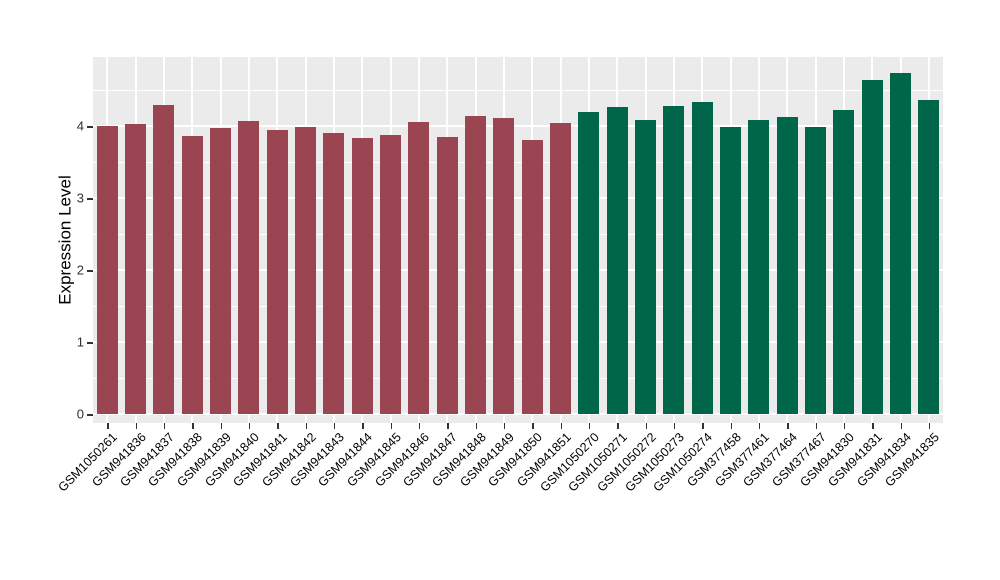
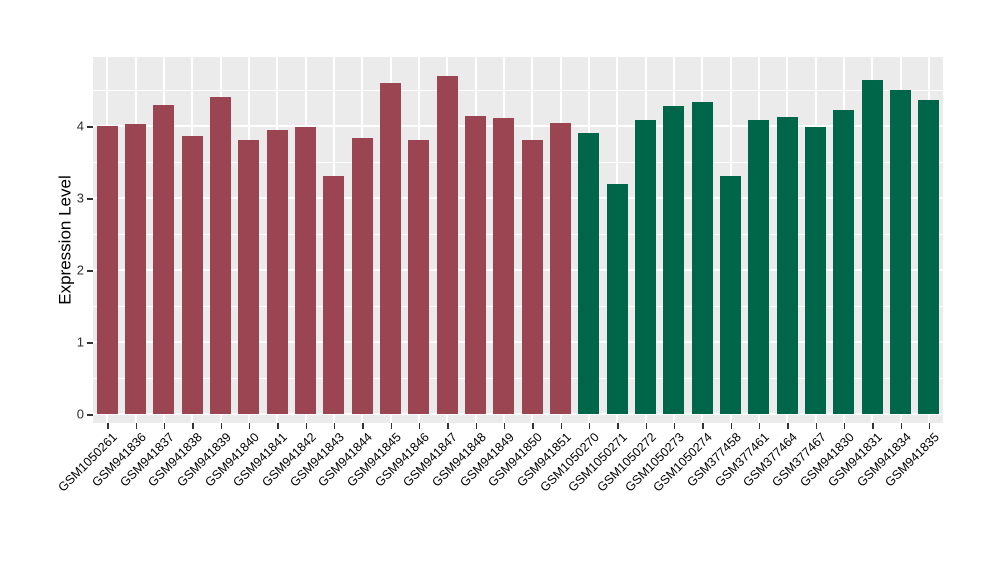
GSM941839: 4.0 -> 4.4
GSM941840: 4.1 -> 3.8
GSM941843: 3.9 -> 3.3
GSM941845: 3.9 -> 4.6
GSM941846: 4.1 -> 3.8
GSM941847: 3.9 -> 4.7
GSM1050270: 4.2 -> 3.9
GSM1050271: 4.3 -> 3.2
GSM377458: 4.0 -> 3.3
GSM941834: 4.7 -> 4.5
